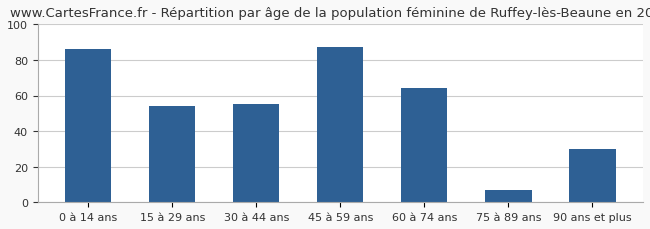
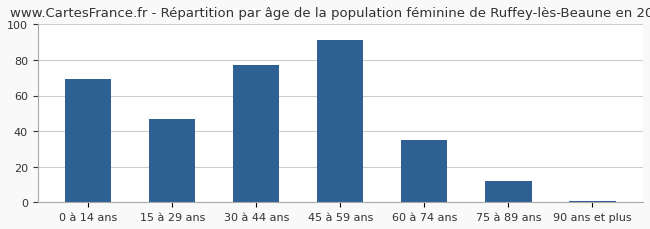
0 à 14 ans: 86 -> 69
15 à 29 ans: 54 -> 47
30 à 44 ans: 55 -> 77
45 à 59 ans: 87 -> 91
60 à 74 ans: 64 -> 35
75 à 89 ans: 7 -> 12
90 ans et plus: 30 -> 1
